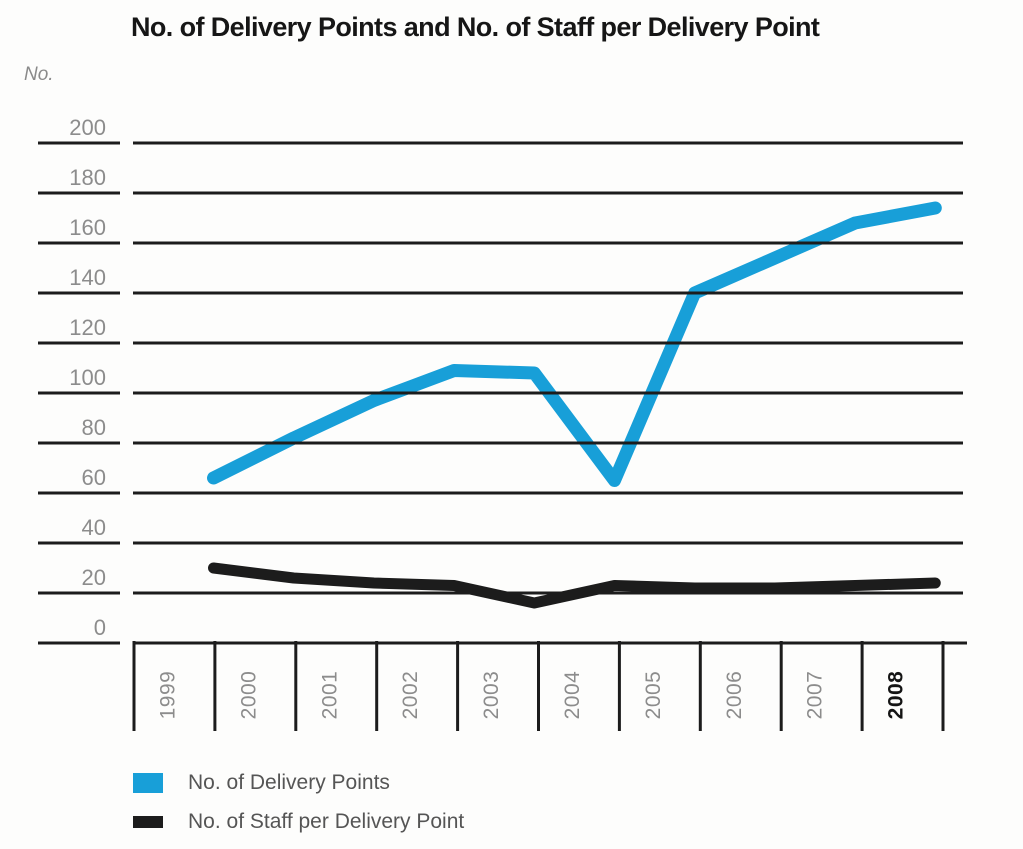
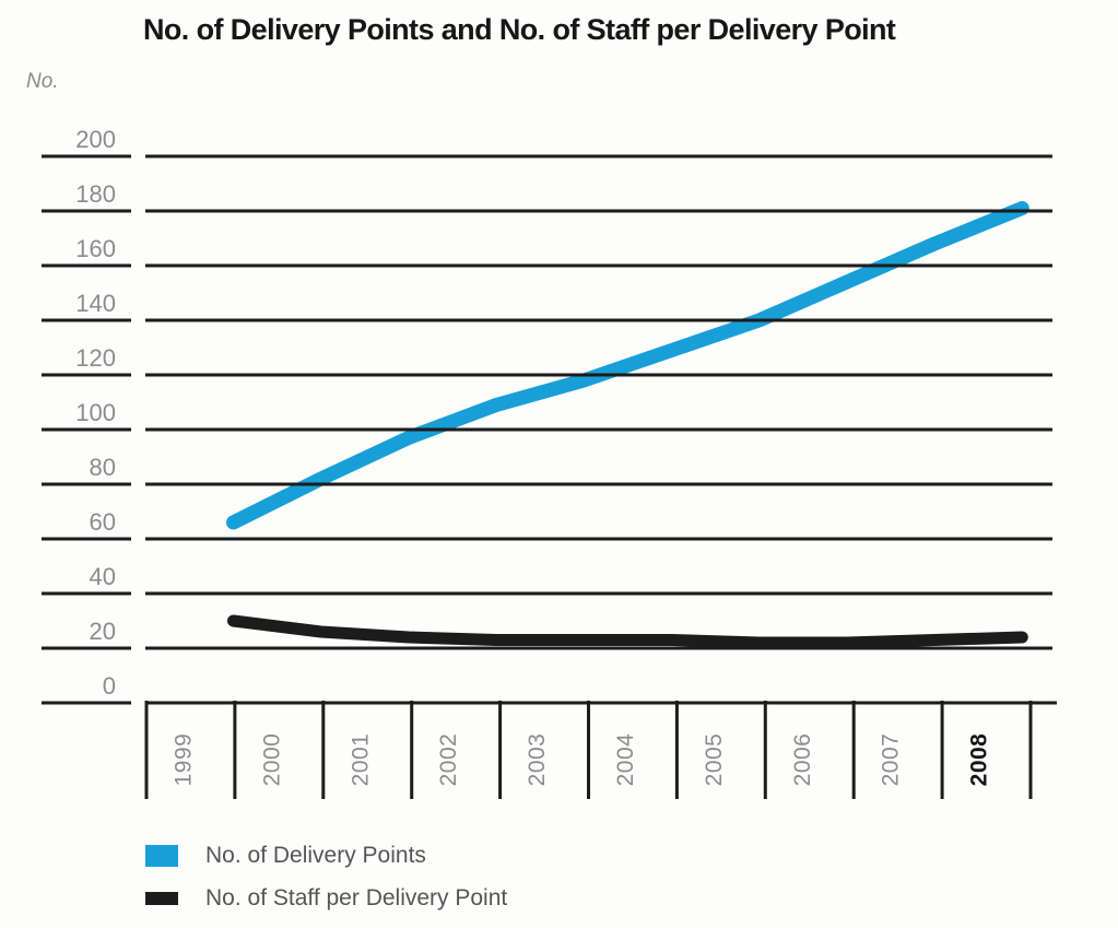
No. of Delivery Points/2003: 108 -> 118
No. of Staff per Delivery Point/2003: 16 -> 23
No. of Delivery Points/2004: 65 -> 129
No. of Delivery Points/2008: 174 -> 181
